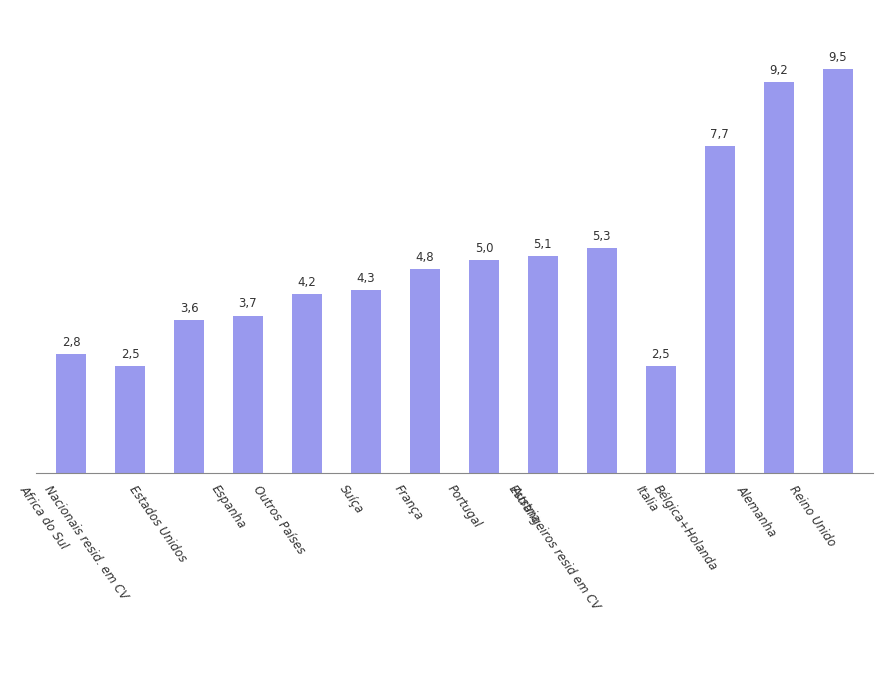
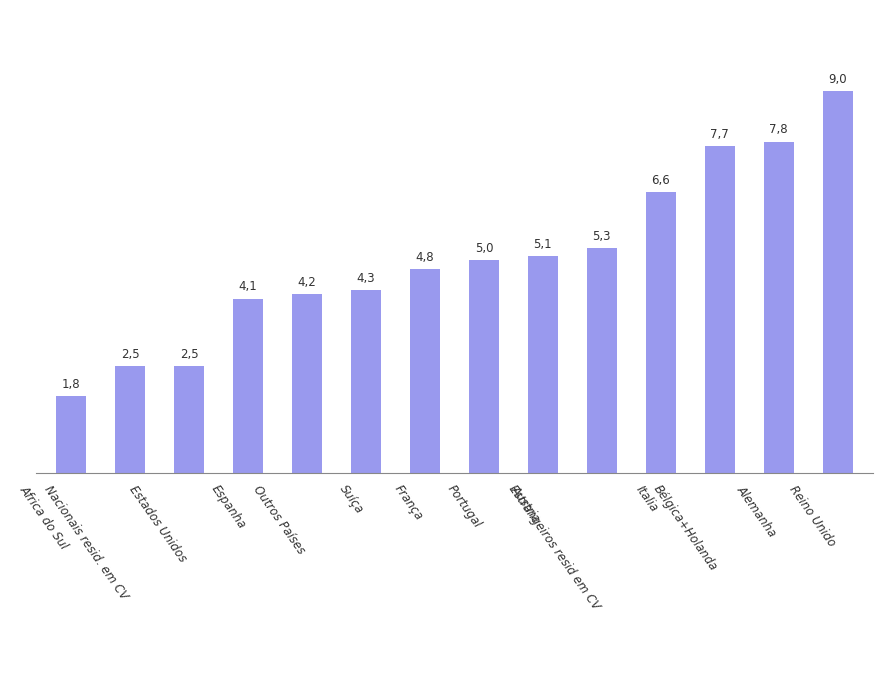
Africa do Sul: 2,8 -> 1,8
Estados Unidos: 3,6 -> 2,5
Espanha: 3,7 -> 4,1
Italia: 2,5 -> 6,6
Alemanha: 9,2 -> 7,8
Reino Unido: 9,5 -> 9,0
